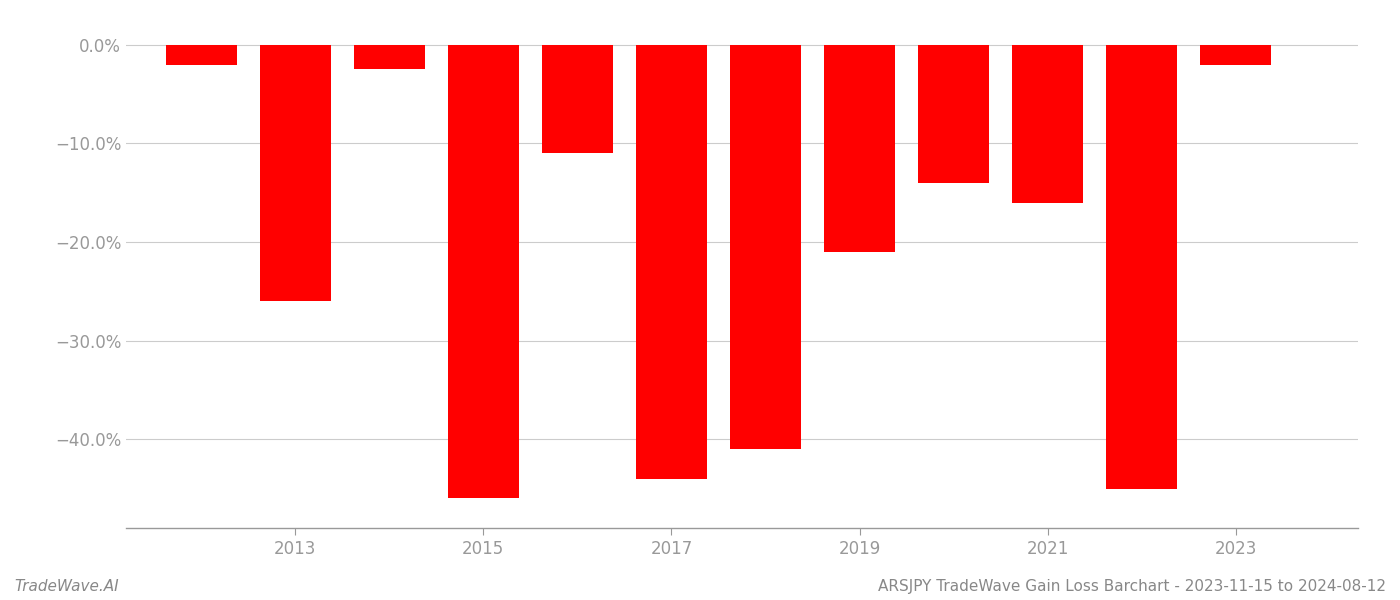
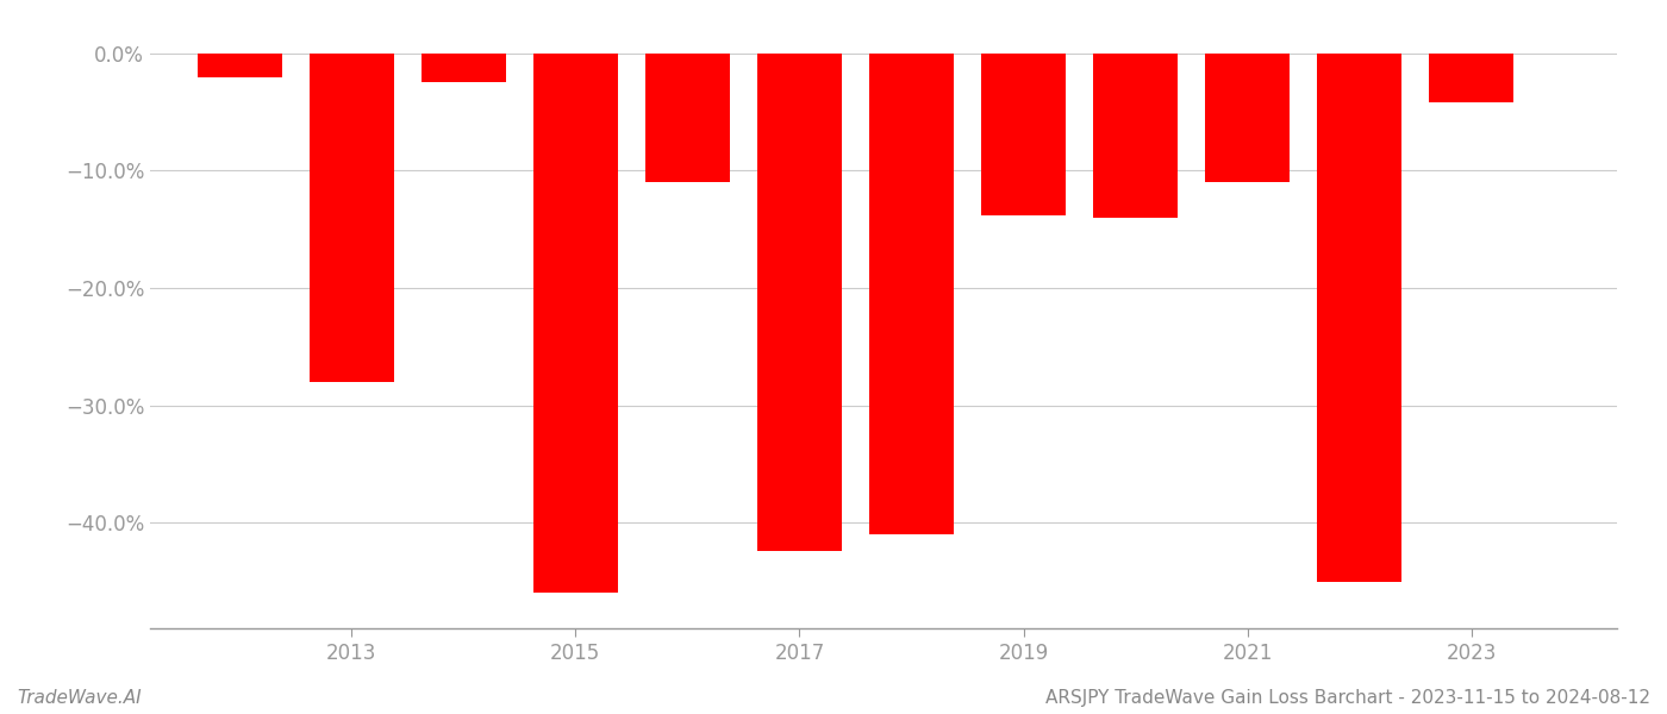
2013: -26.0% -> -28.0%
2017: -44.0% -> -42.4%
2019: -21.0% -> -13.8%
2021: -16.0% -> -11.0%
2023: -2.0% -> -4.2%
